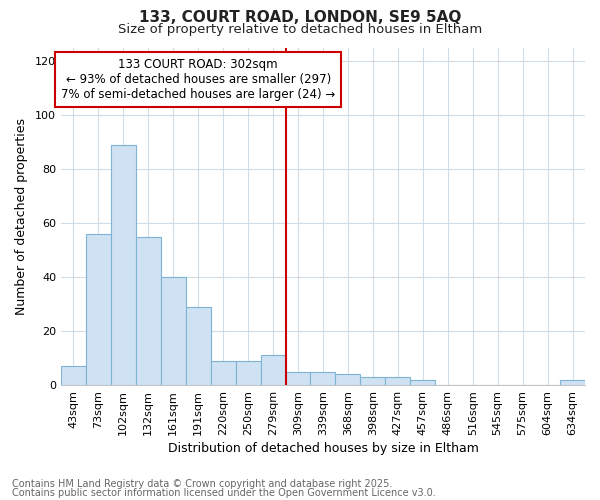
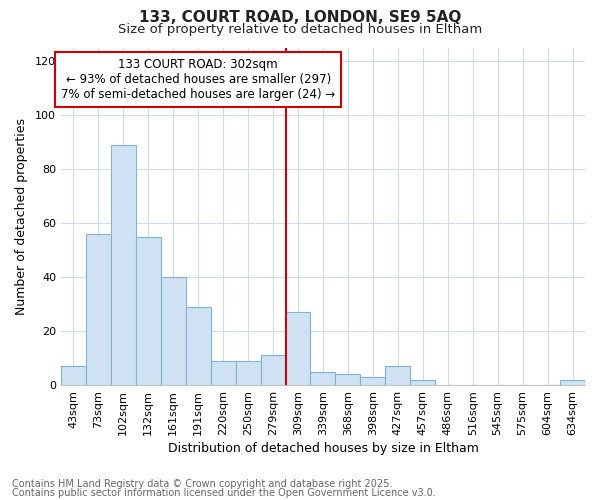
309sqm: 5 -> 27
427sqm: 3 -> 7
